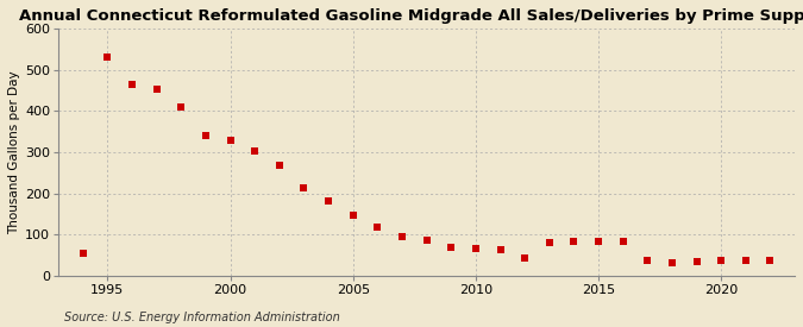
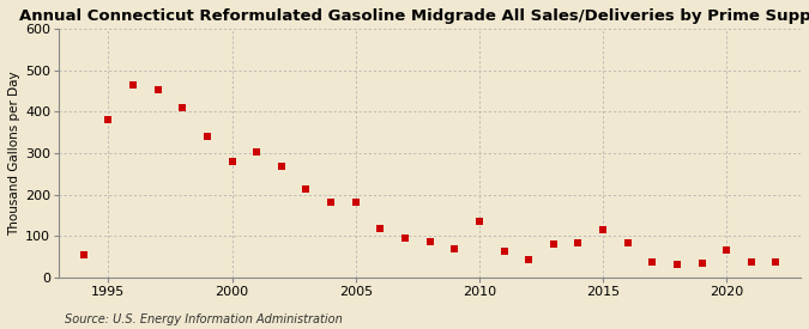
1995: 530 -> 380
2000: 328 -> 280
2005: 148 -> 180
2010: 65 -> 135
2015: 84 -> 115
2020: 37 -> 65
